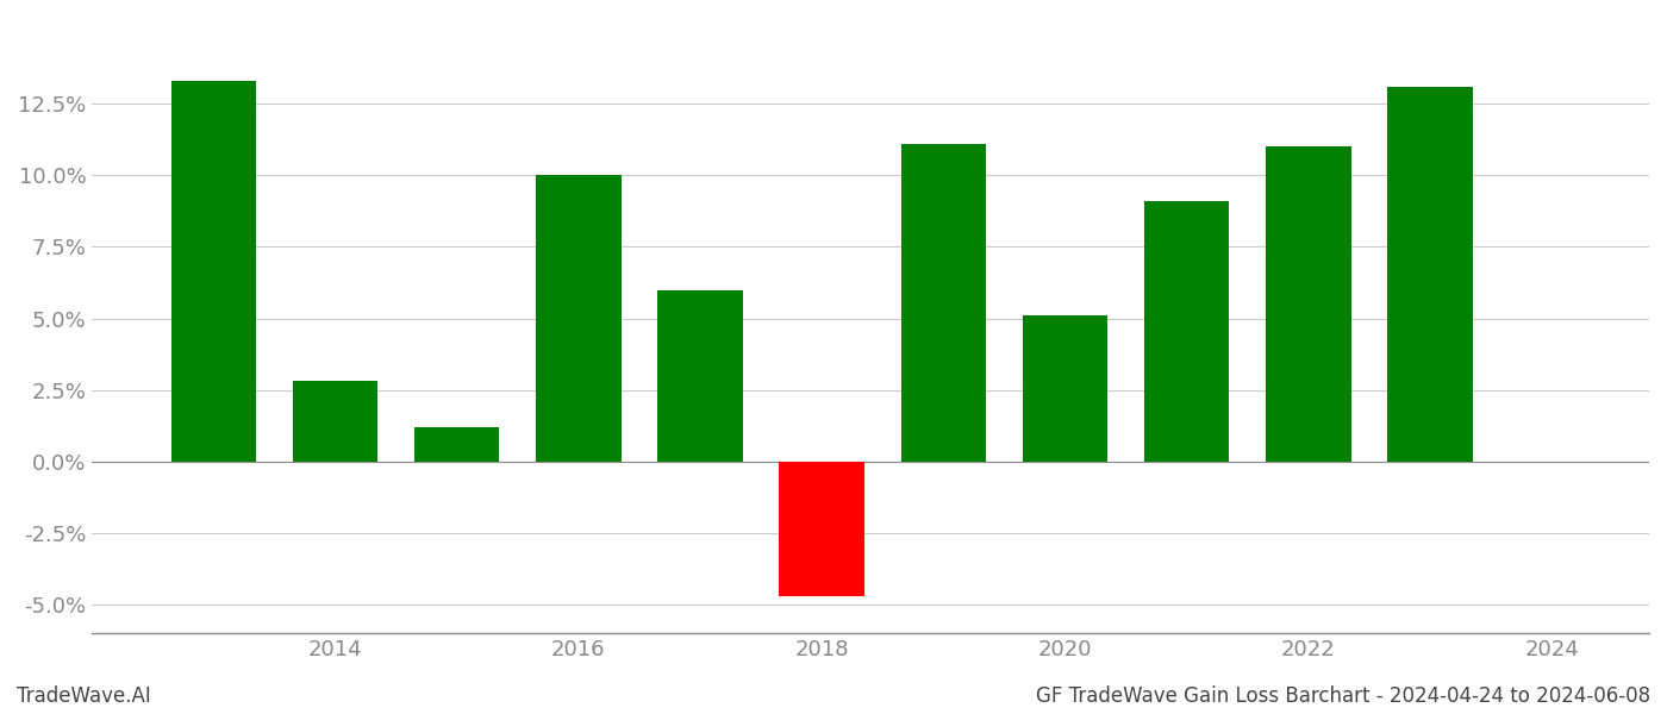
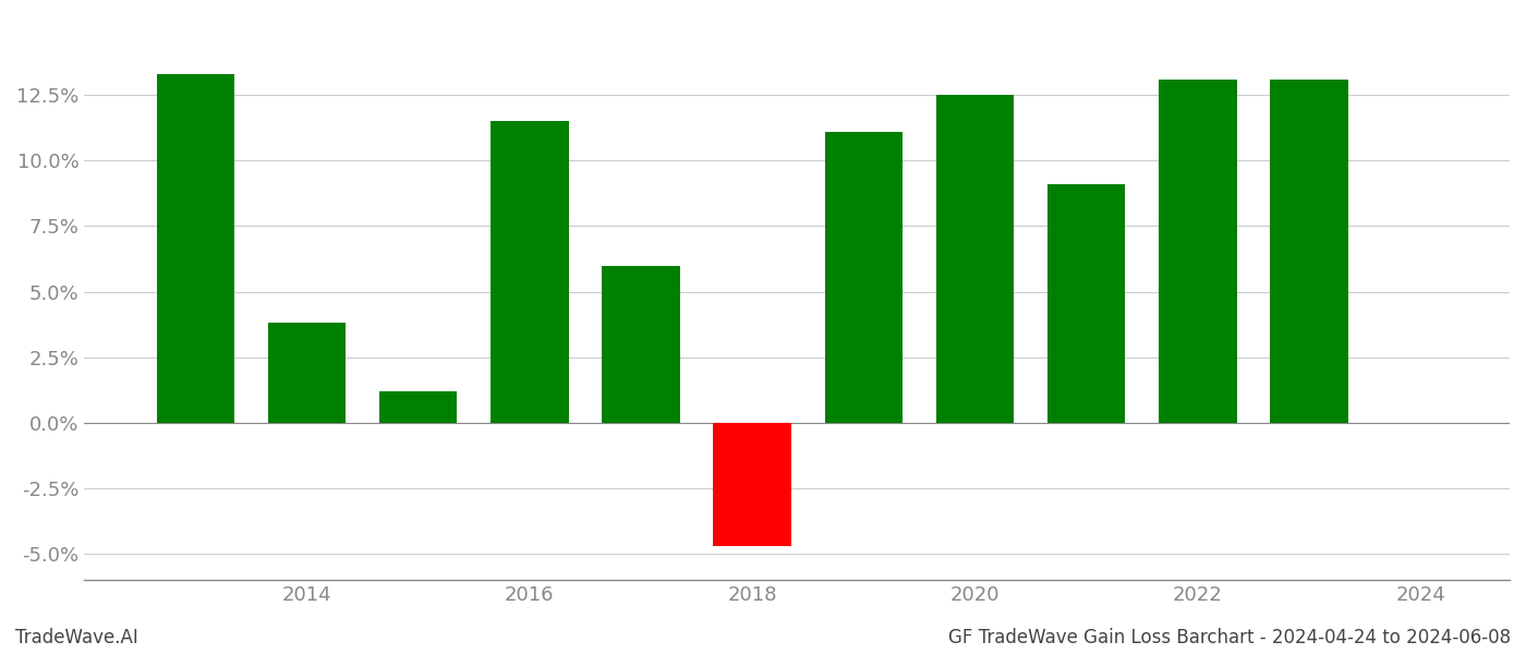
2014: 2.8% -> 3.8%
2016: 10.0% -> 11.5%
2020: 5.1% -> 12.5%
2022: 11.0% -> 13.1%
